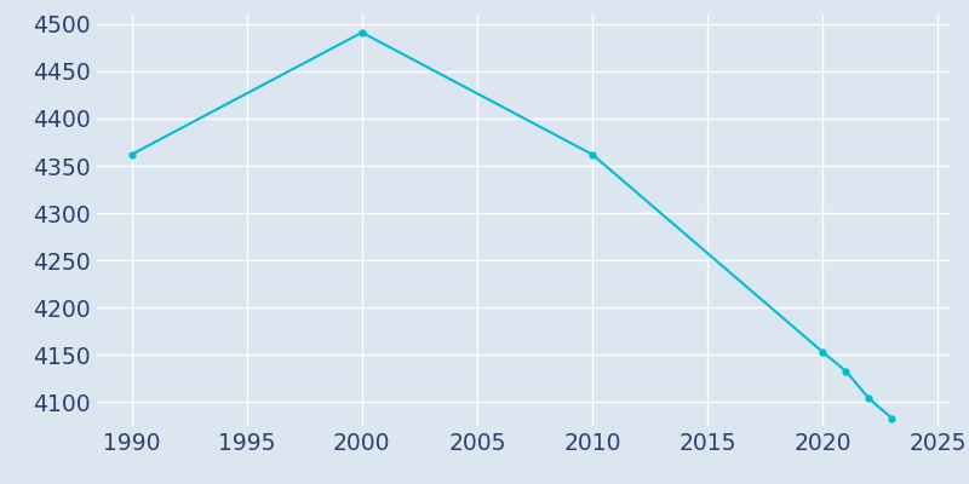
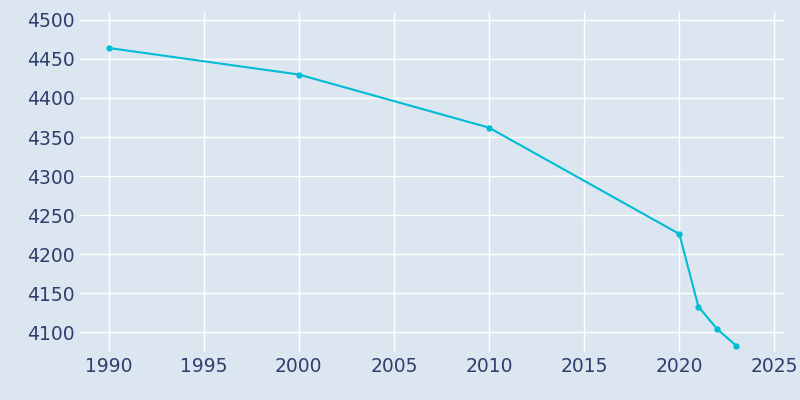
1990: 4362 -> 4464
2000: 4491 -> 4430
2020: 4153 -> 4226
